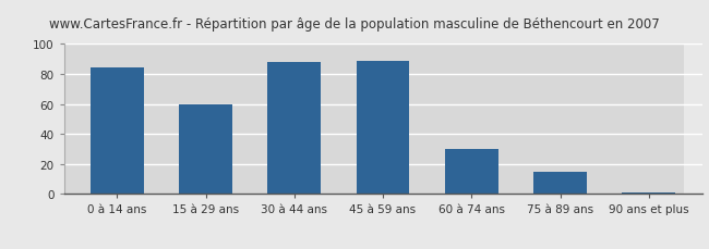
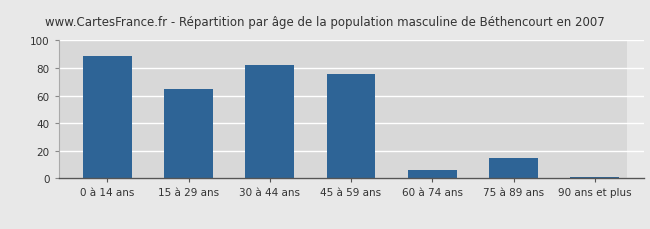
0 à 14 ans: 84 -> 89
15 à 29 ans: 60 -> 65
30 à 44 ans: 88 -> 82
45 à 59 ans: 89 -> 76
60 à 74 ans: 30 -> 6
